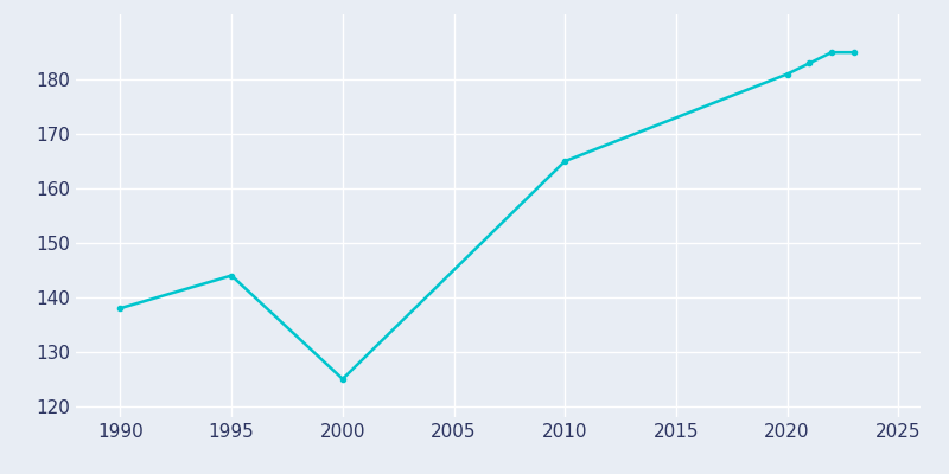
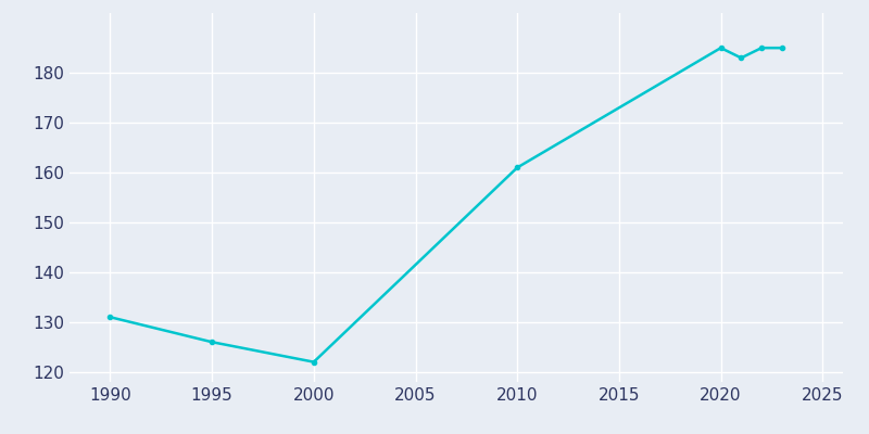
1990: 138 -> 131
1995: 144 -> 126
2000: 125 -> 122
2010: 165 -> 161
2020: 181 -> 185
